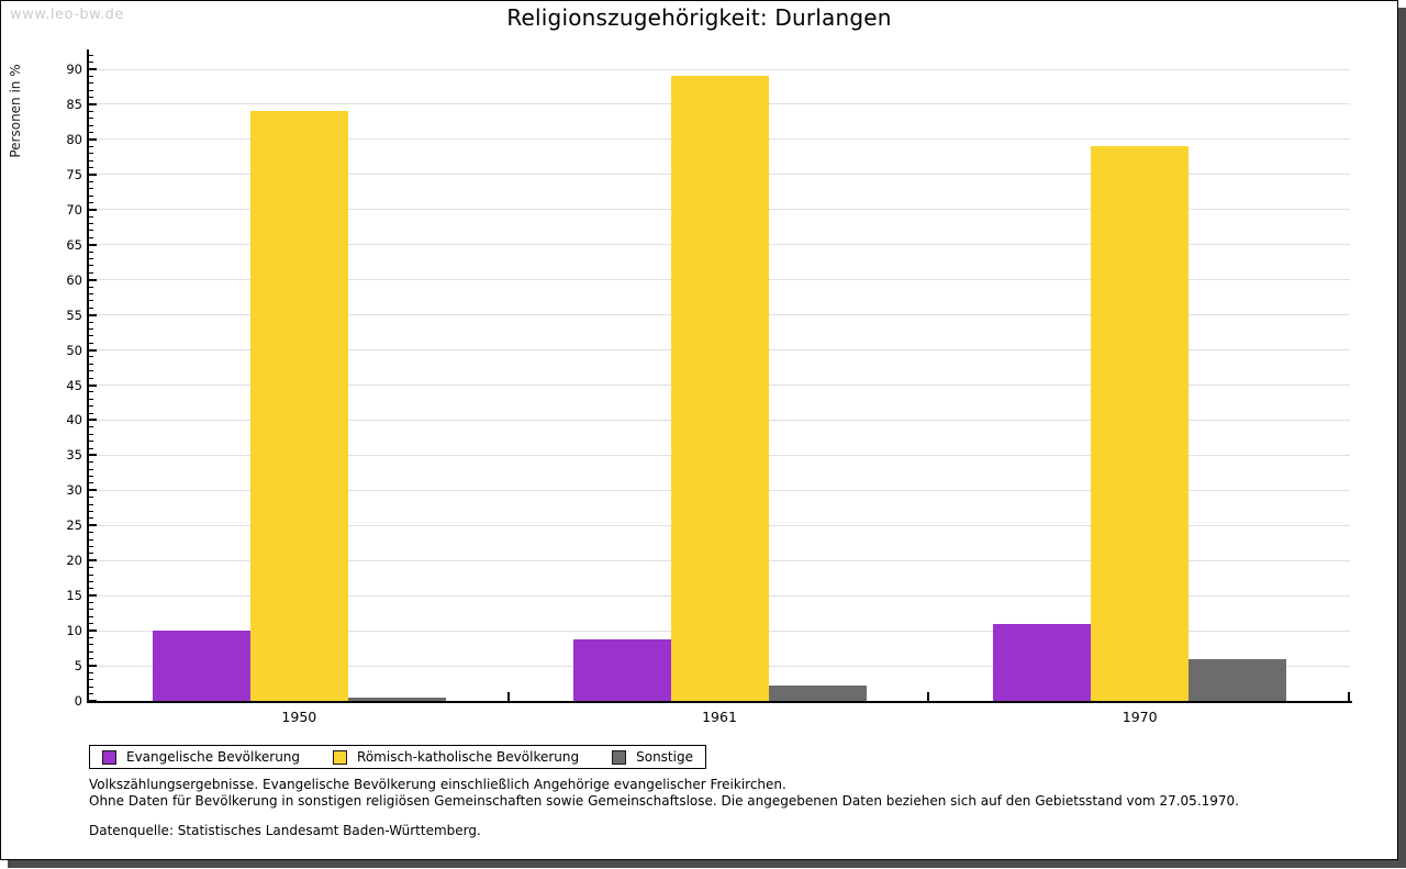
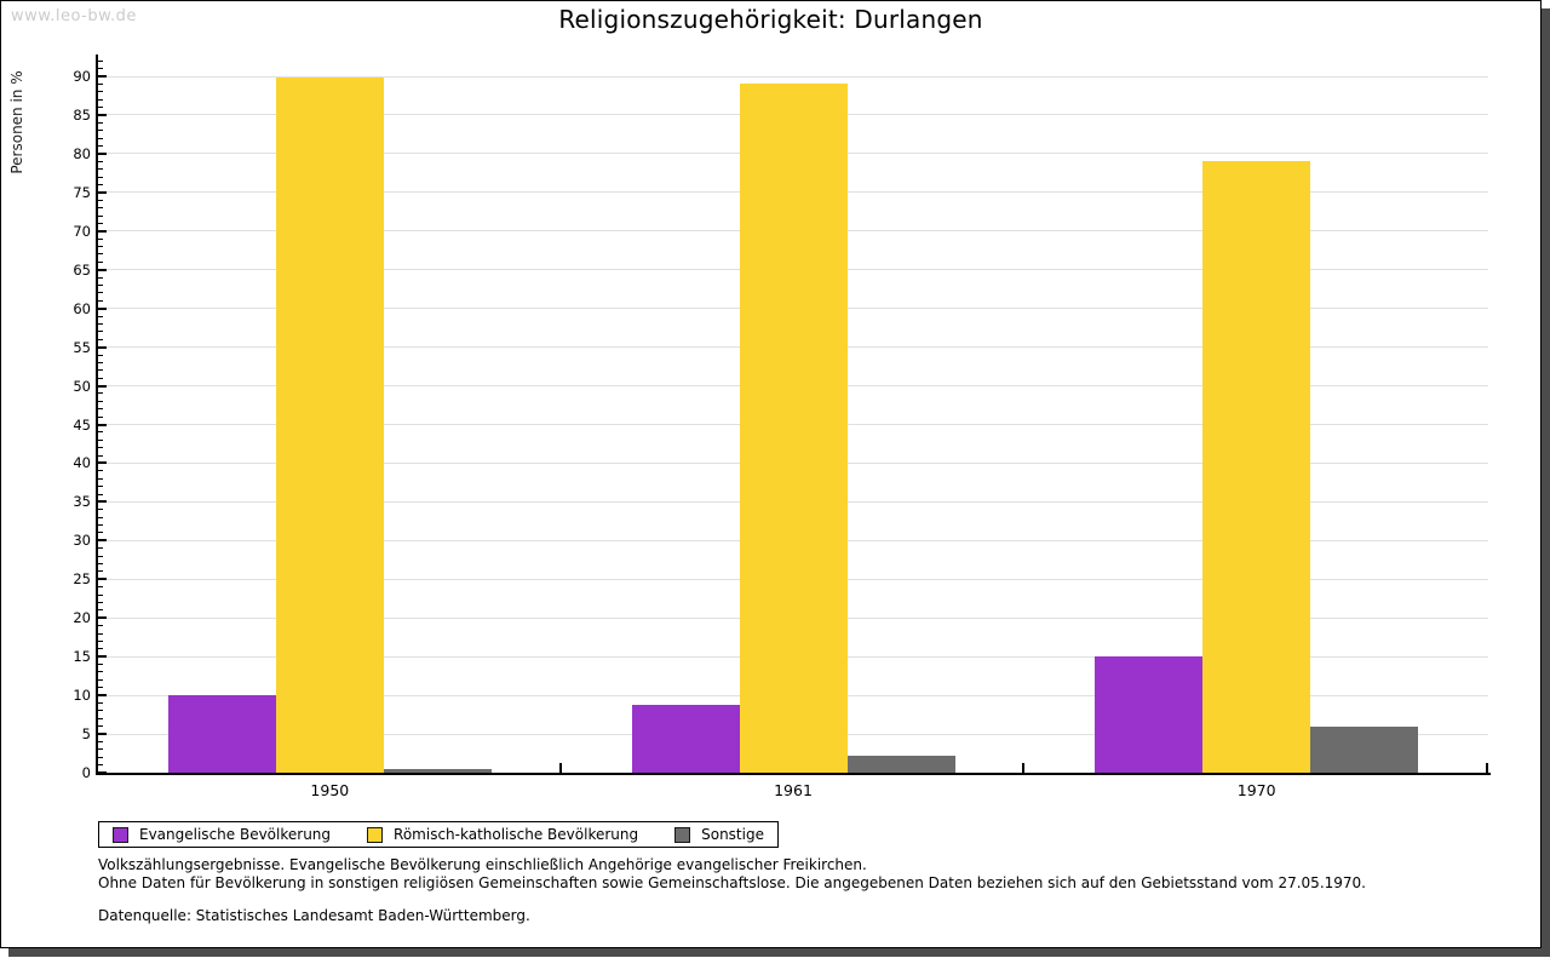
Römisch-katholische Bevölkerung/1950: 84 -> 90
Evangelische Bevölkerung/1970: 11 -> 15
